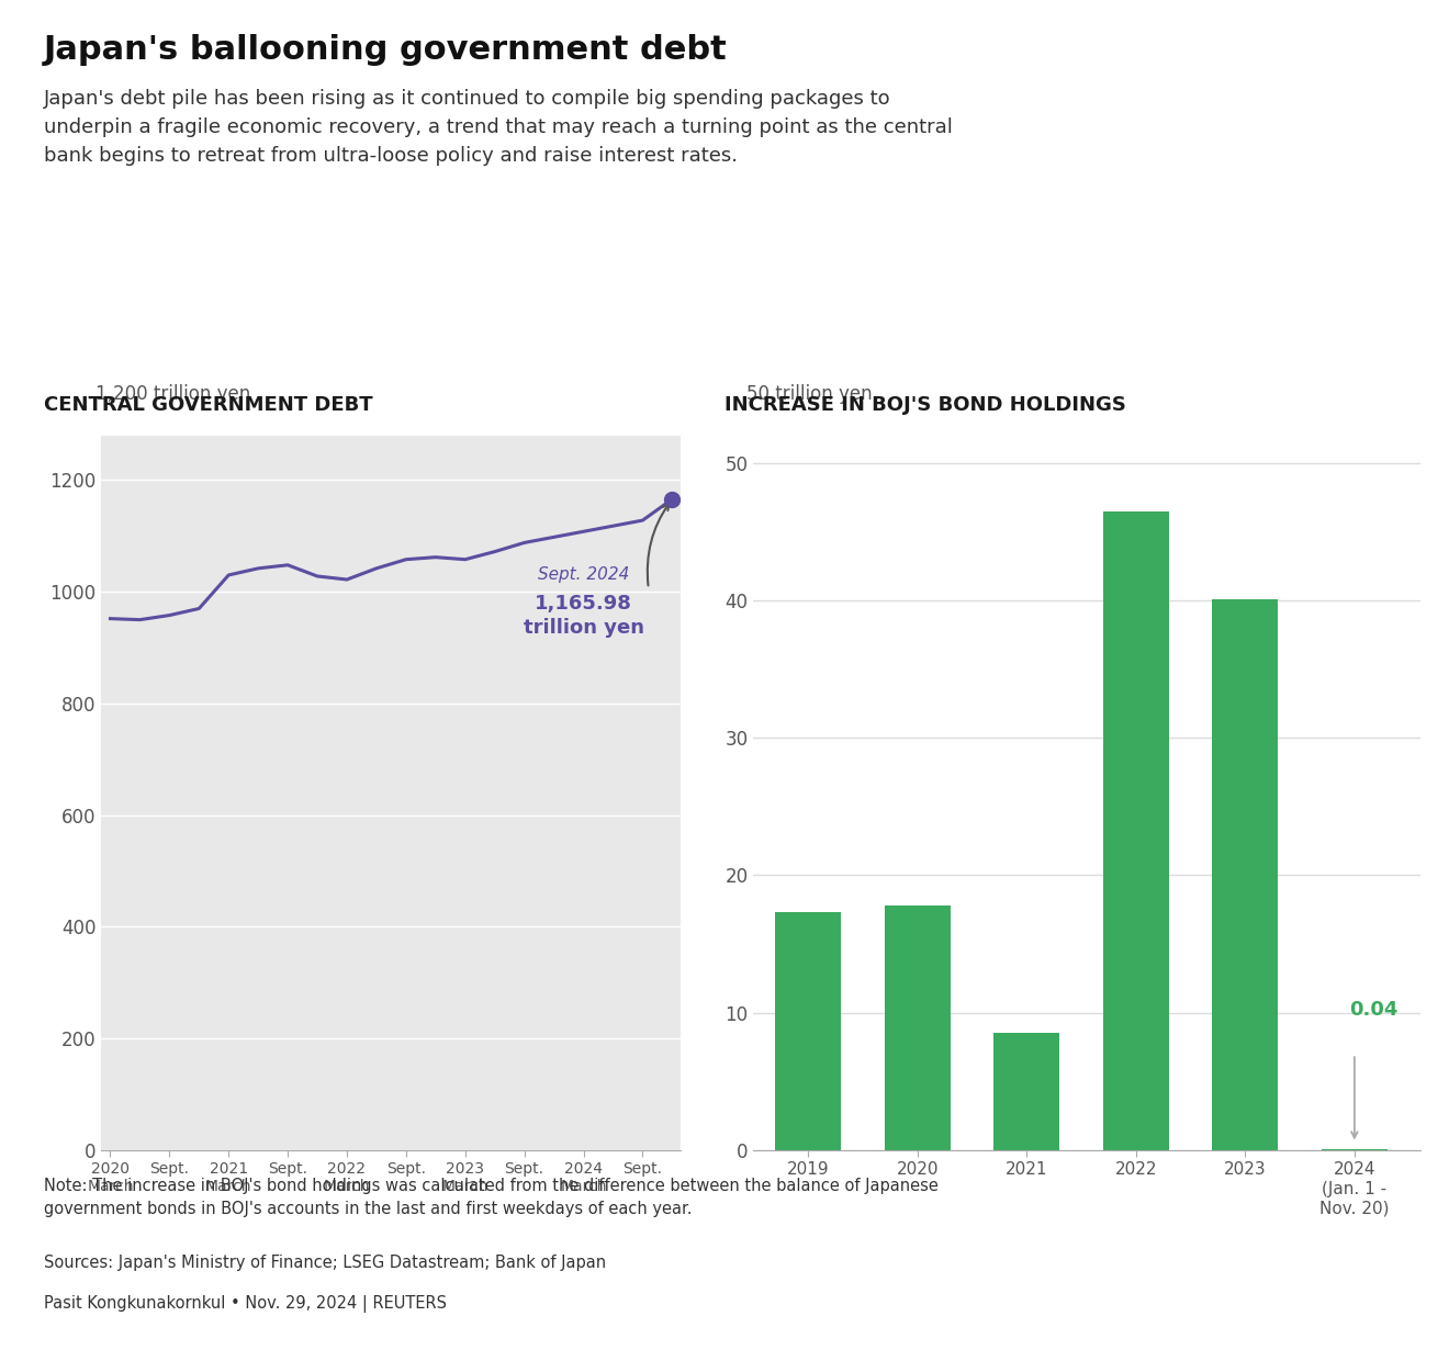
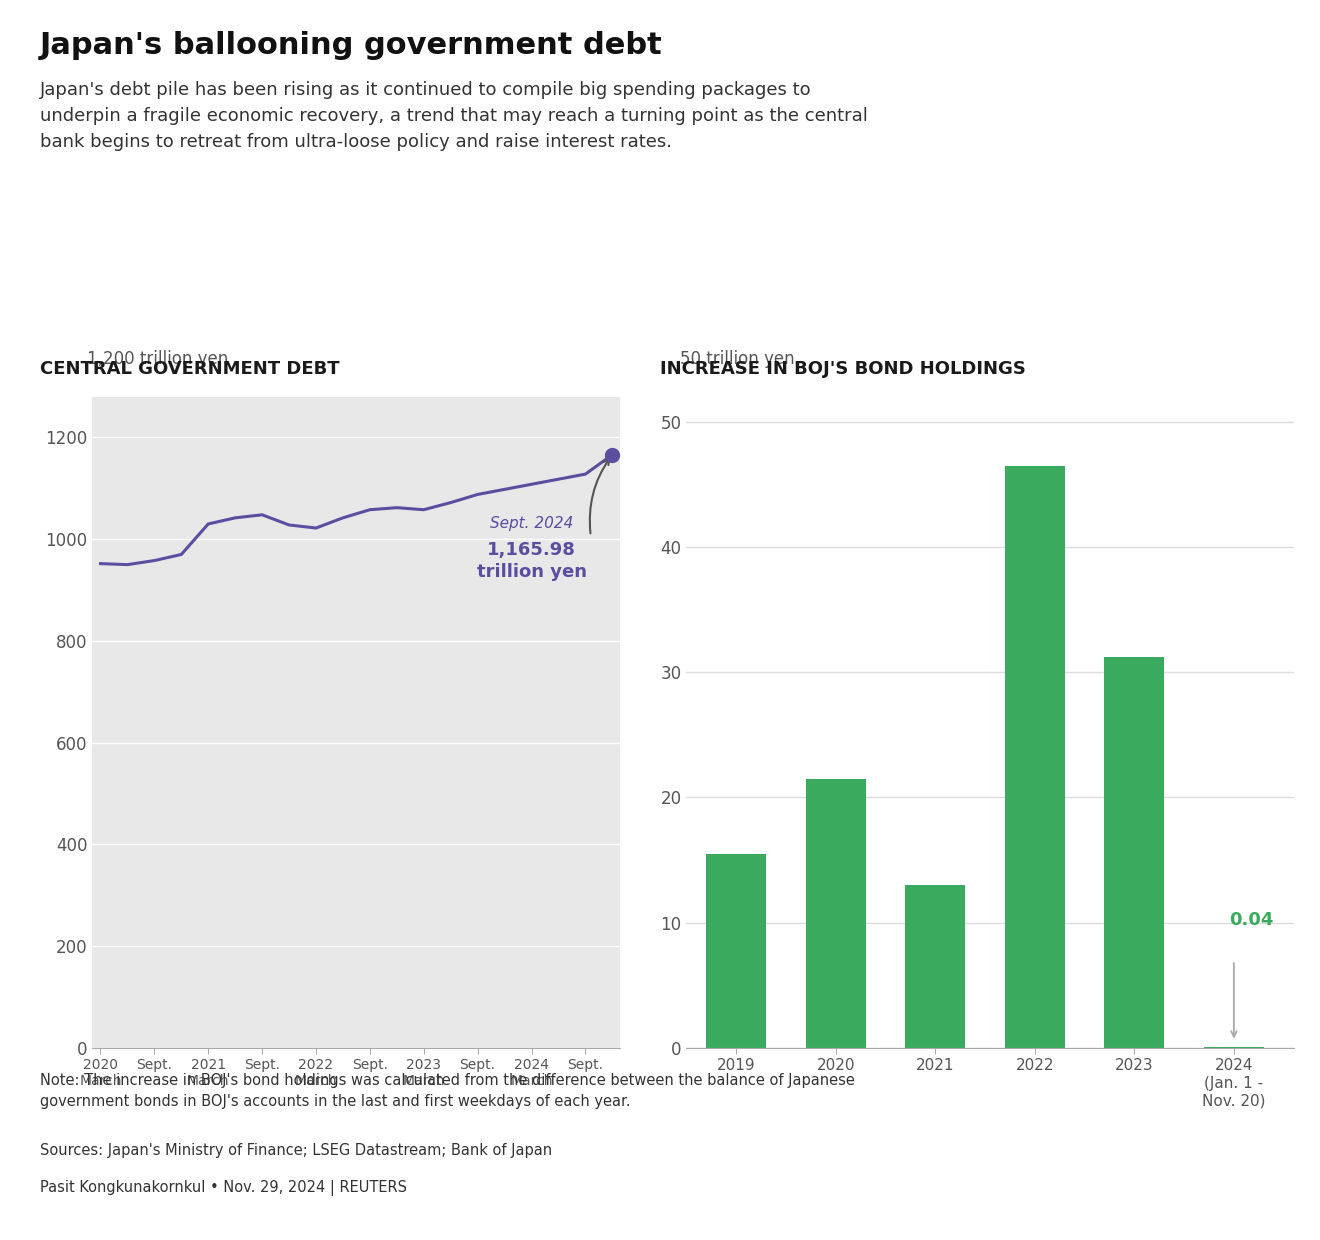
2019: 17.3 -> 15.5
2020: 17.8 -> 21.5
2021: 8.5 -> 13.0
2023: 40.1 -> 31.2
